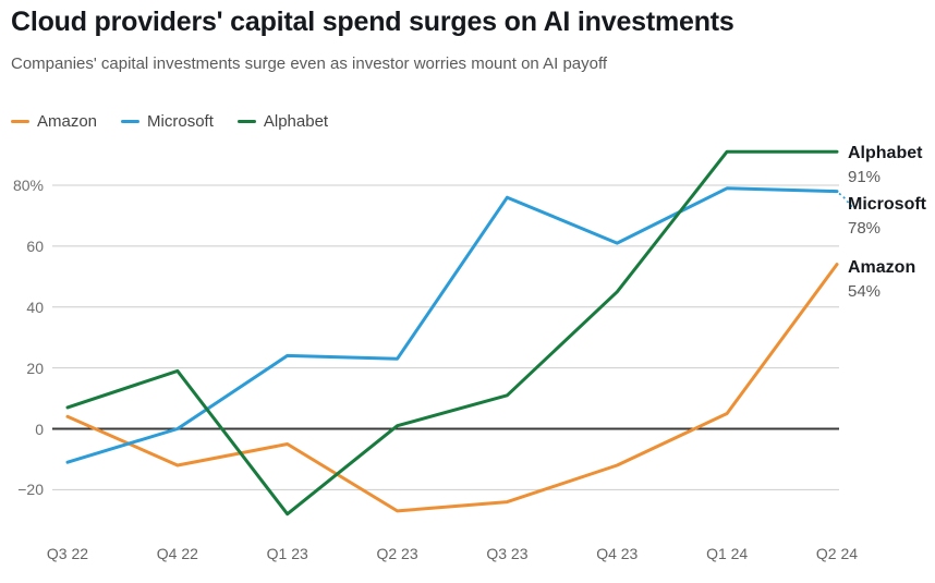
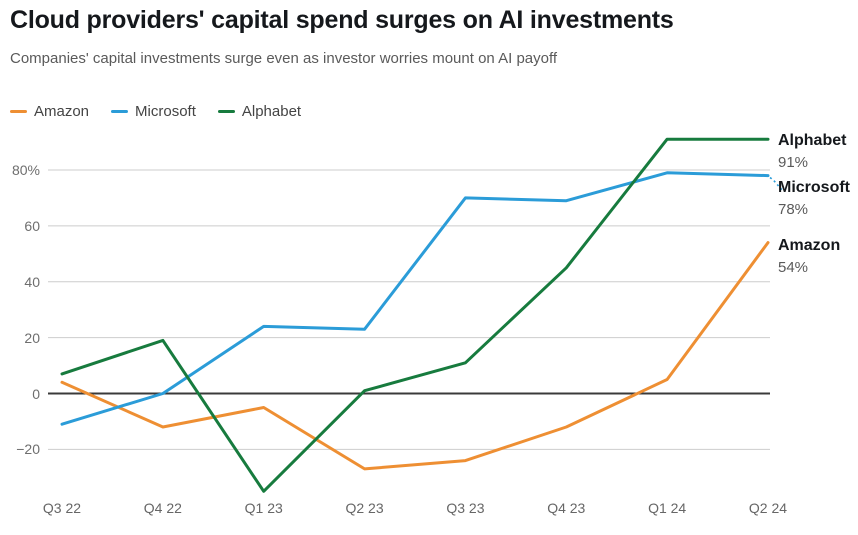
Alphabet/Q1 23: -28% -> -35%
Microsoft/Q3 23: 76% -> 70%
Microsoft/Q4 23: 61% -> 69%
